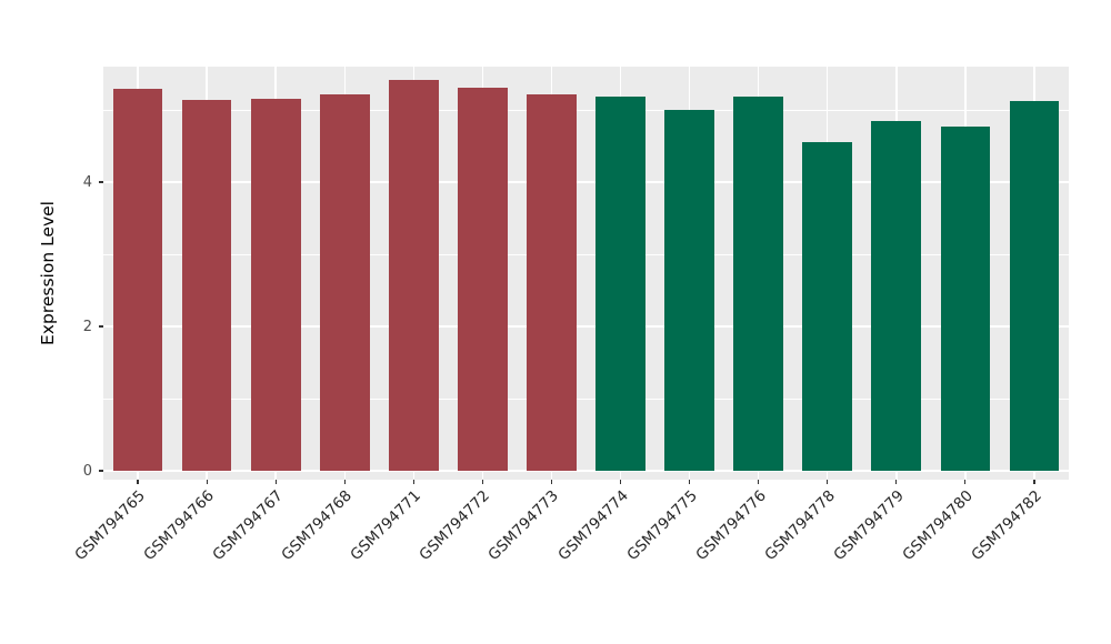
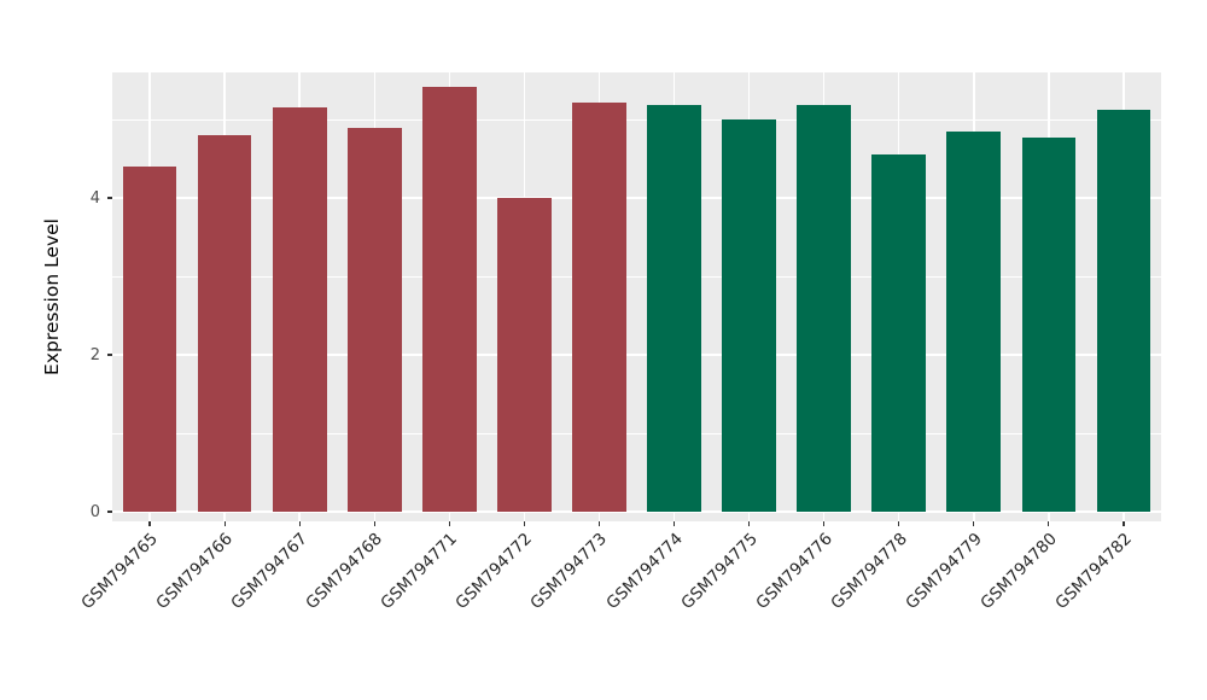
GSM794765: 5.3 -> 4.4
GSM794766: 5.1 -> 4.8
GSM794768: 5.2 -> 4.9
GSM794772: 5.3 -> 4.0
